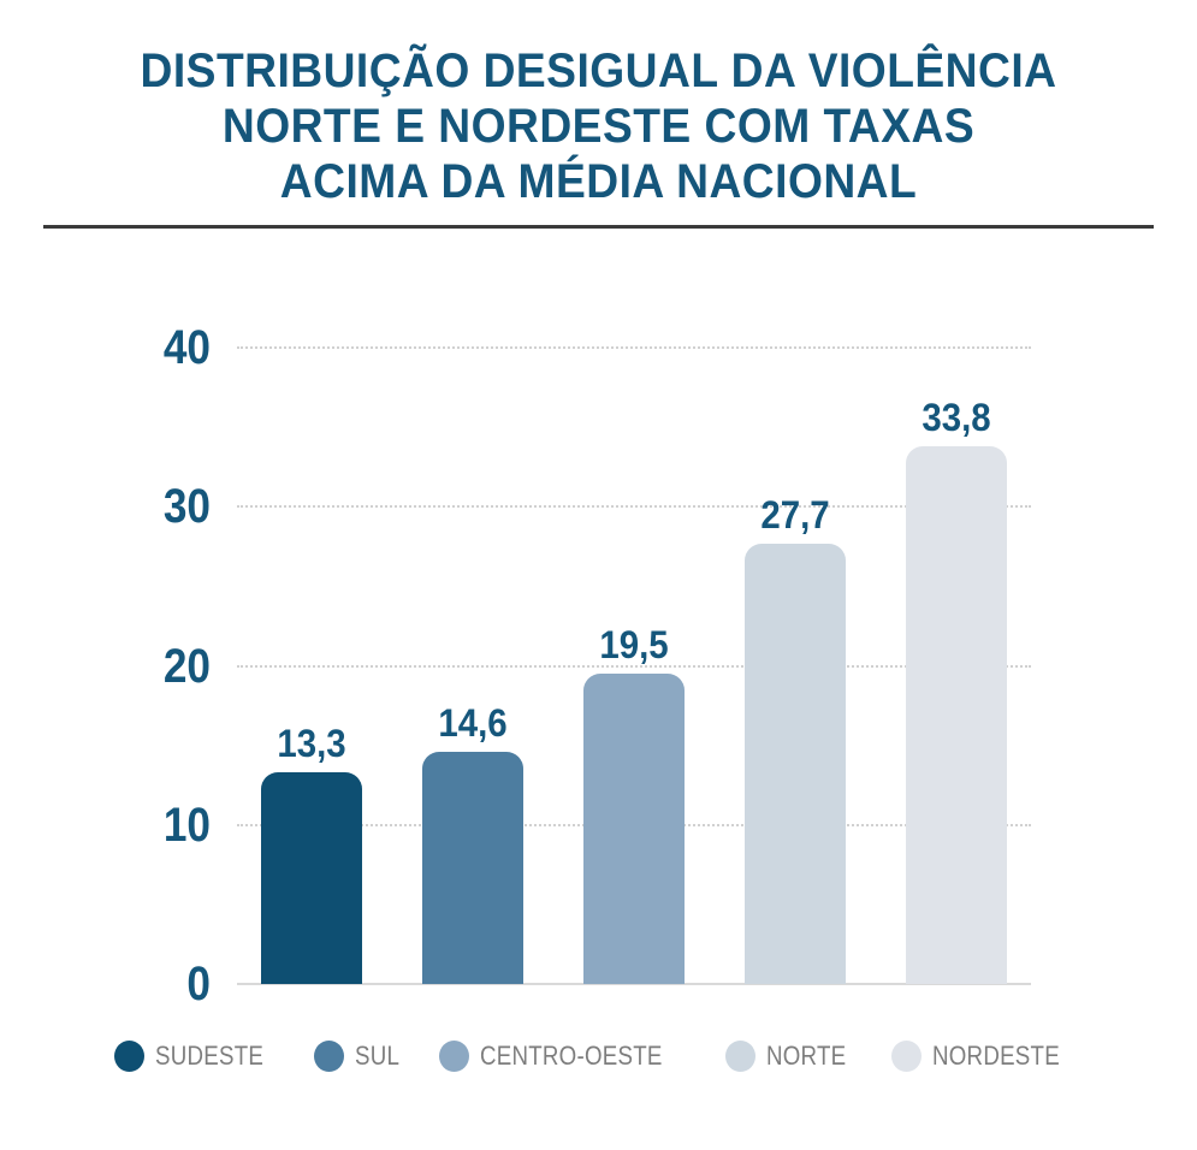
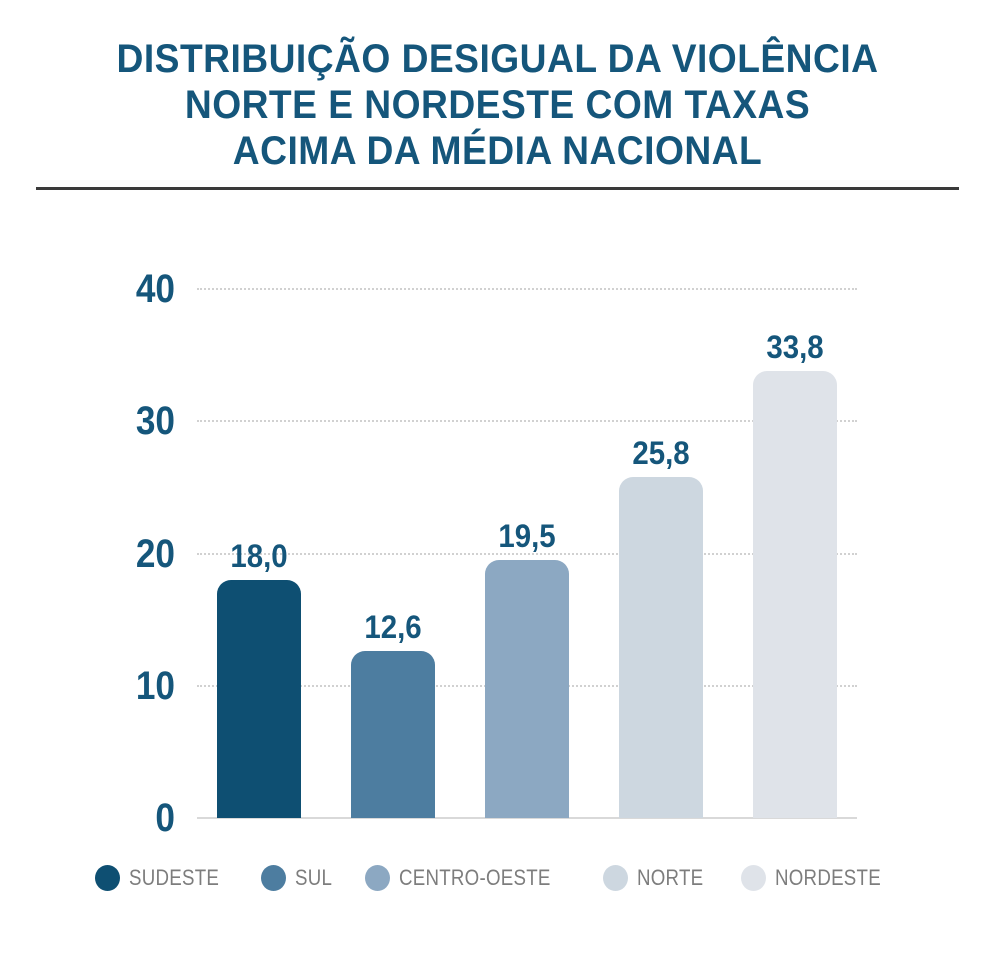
SUDESTE: 13,3 -> 18,0
SUL: 14,6 -> 12,6
NORTE: 27,7 -> 25,8
